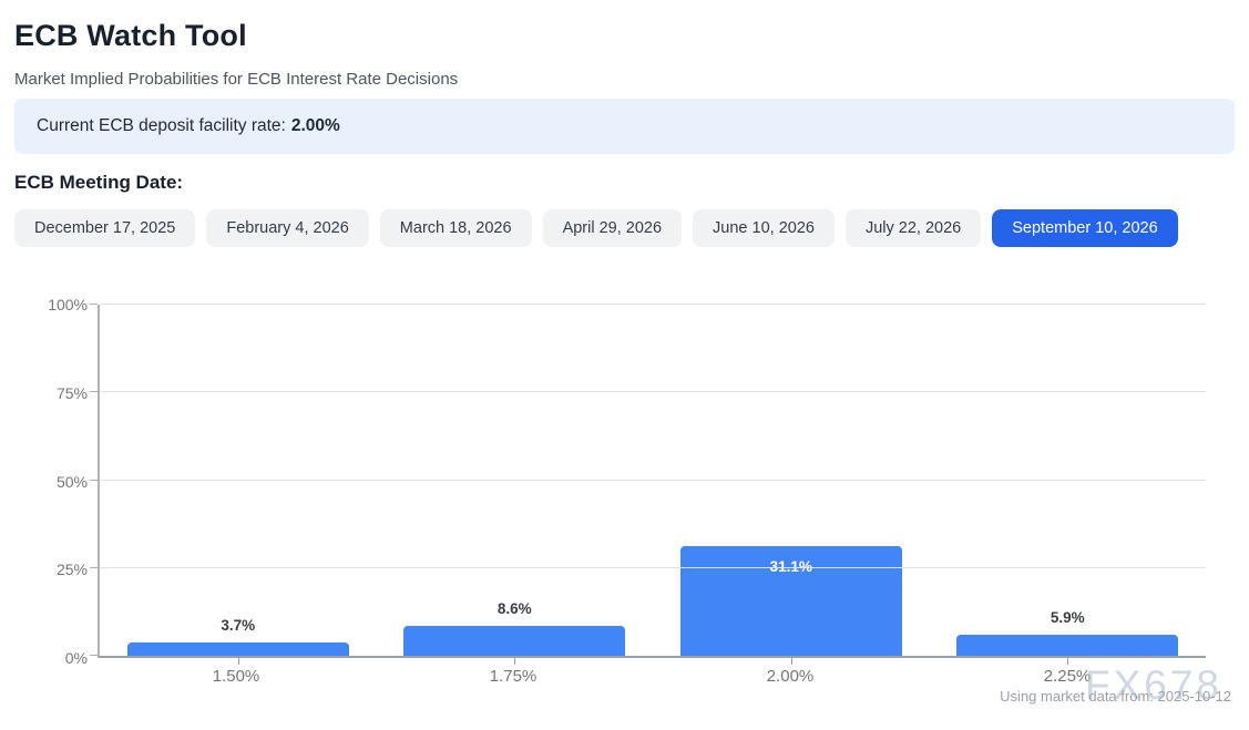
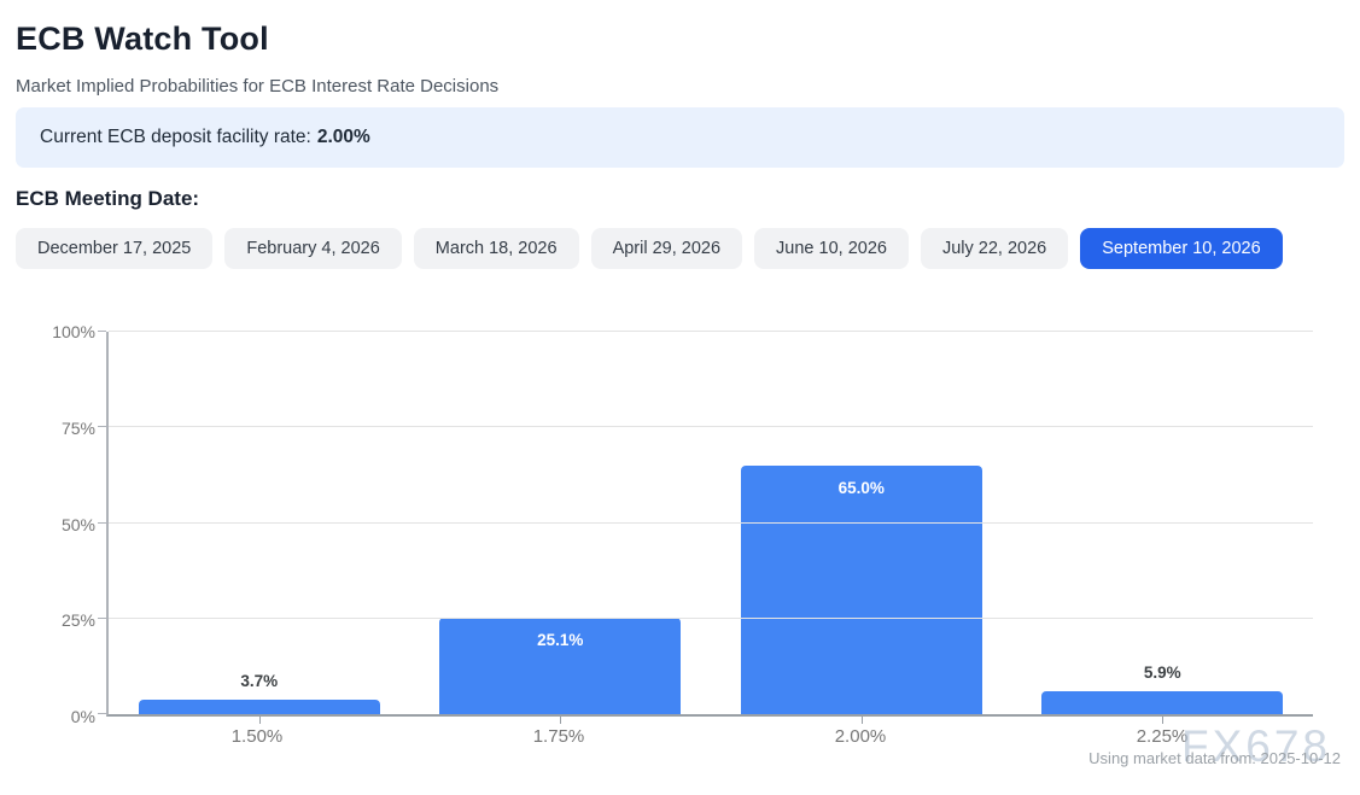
1.75%: 8.6% -> 25.1%
2.00%: 31.1% -> 65.0%
